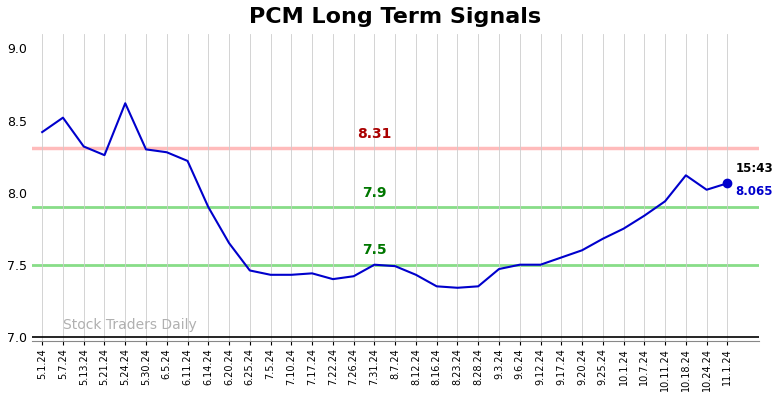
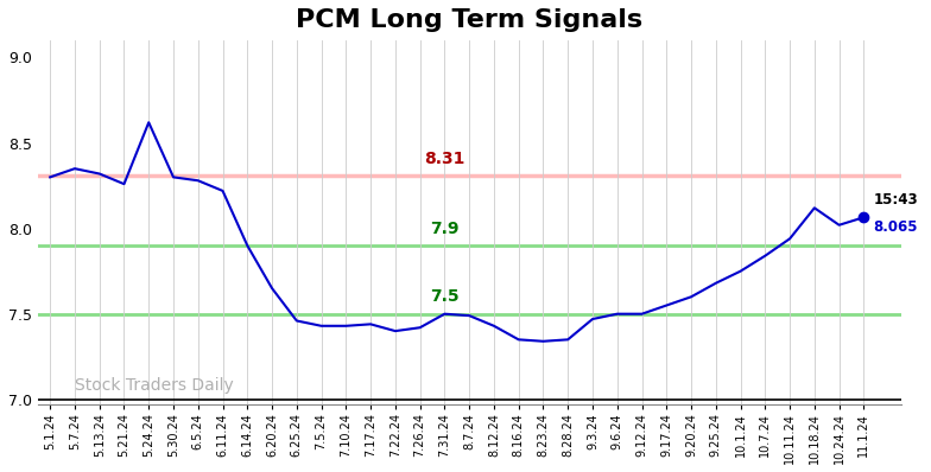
5.1.24: 8.42 -> 8.30
5.7.24: 8.52 -> 8.35
